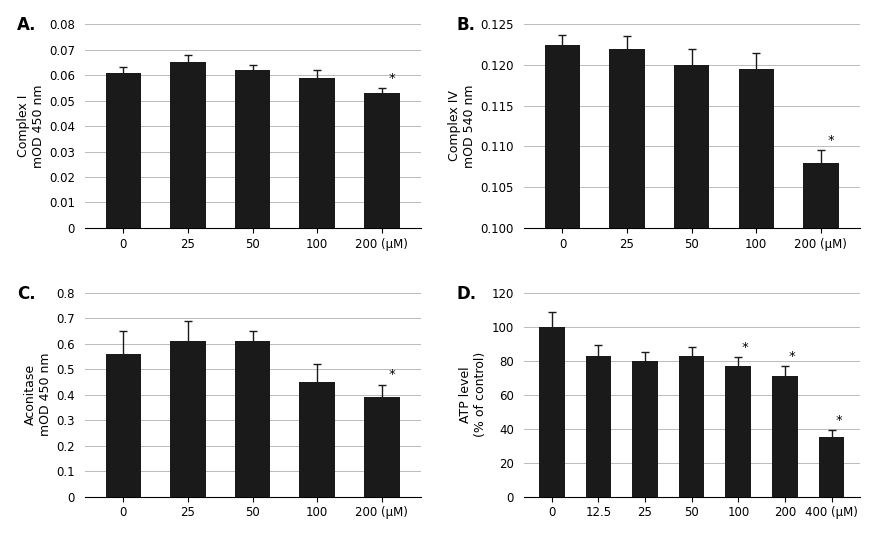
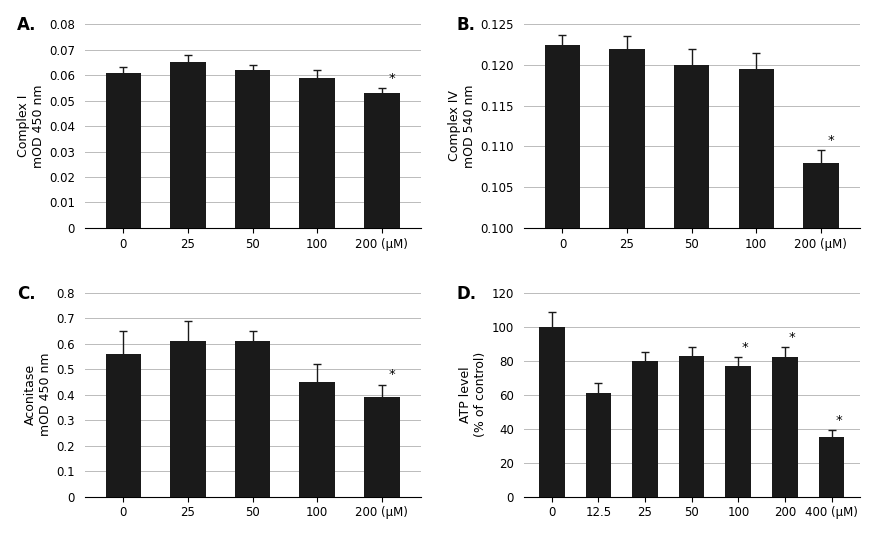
12.5: 83 -> 61
200: 71 -> 82
